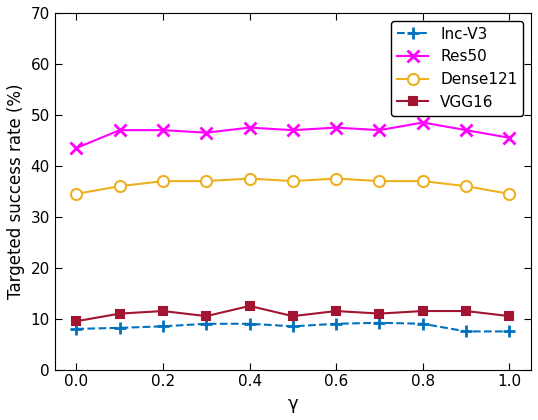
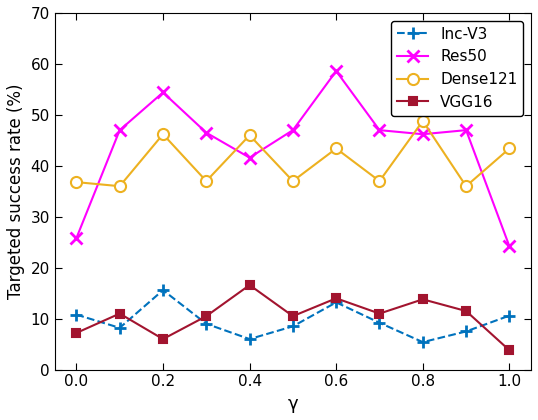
Inc-V3/0.0: 8.0 -> 10.8
Res50/0.0: 43.5 -> 25.8
Dense121/0.0: 34.5 -> 36.8
VGG16/0.0: 9.5 -> 7.2
Inc-V3/0.2: 8.5 -> 15.6
Res50/0.2: 47.0 -> 54.4
Dense121/0.2: 37.0 -> 46.2
VGG16/0.2: 11.5 -> 6.0
Inc-V3/0.4: 9.0 -> 6.0
Res50/0.4: 47.5 -> 41.6
Dense121/0.4: 37.5 -> 46.0
VGG16/0.4: 12.5 -> 16.6
Inc-V3/0.6: 9.0 -> 13.2
Res50/0.6: 47.5 -> 58.6
Dense121/0.6: 37.5 -> 43.4
VGG16/0.6: 11.5 -> 14.0
Inc-V3/0.8: 9.0 -> 5.4
Res50/0.8: 48.5 -> 46.2
Dense121/0.8: 37.0 -> 48.8
VGG16/0.8: 11.5 -> 13.8
Inc-V3/1.0: 7.5 -> 10.6
Res50/1.0: 45.5 -> 24.2
Dense121/1.0: 34.5 -> 43.4
VGG16/1.0: 10.5 -> 3.8
